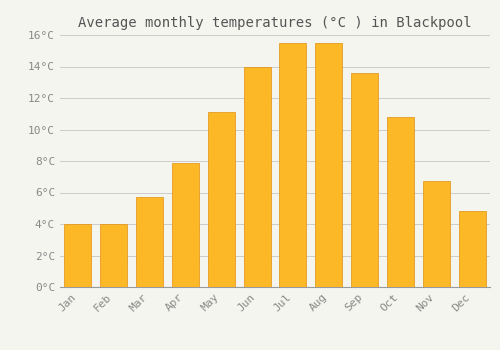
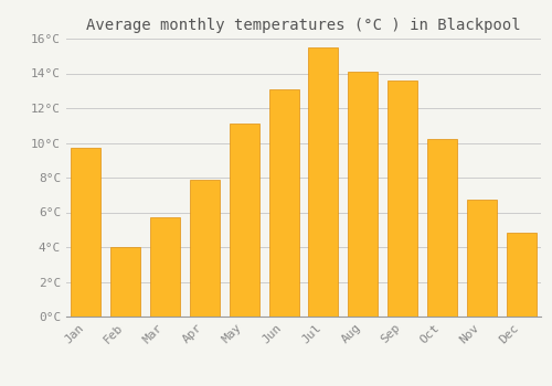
Jan: 4.0°C -> 9.7°C
Jun: 14.0°C -> 13.1°C
Aug: 15.5°C -> 14.1°C
Oct: 10.8°C -> 10.2°C
